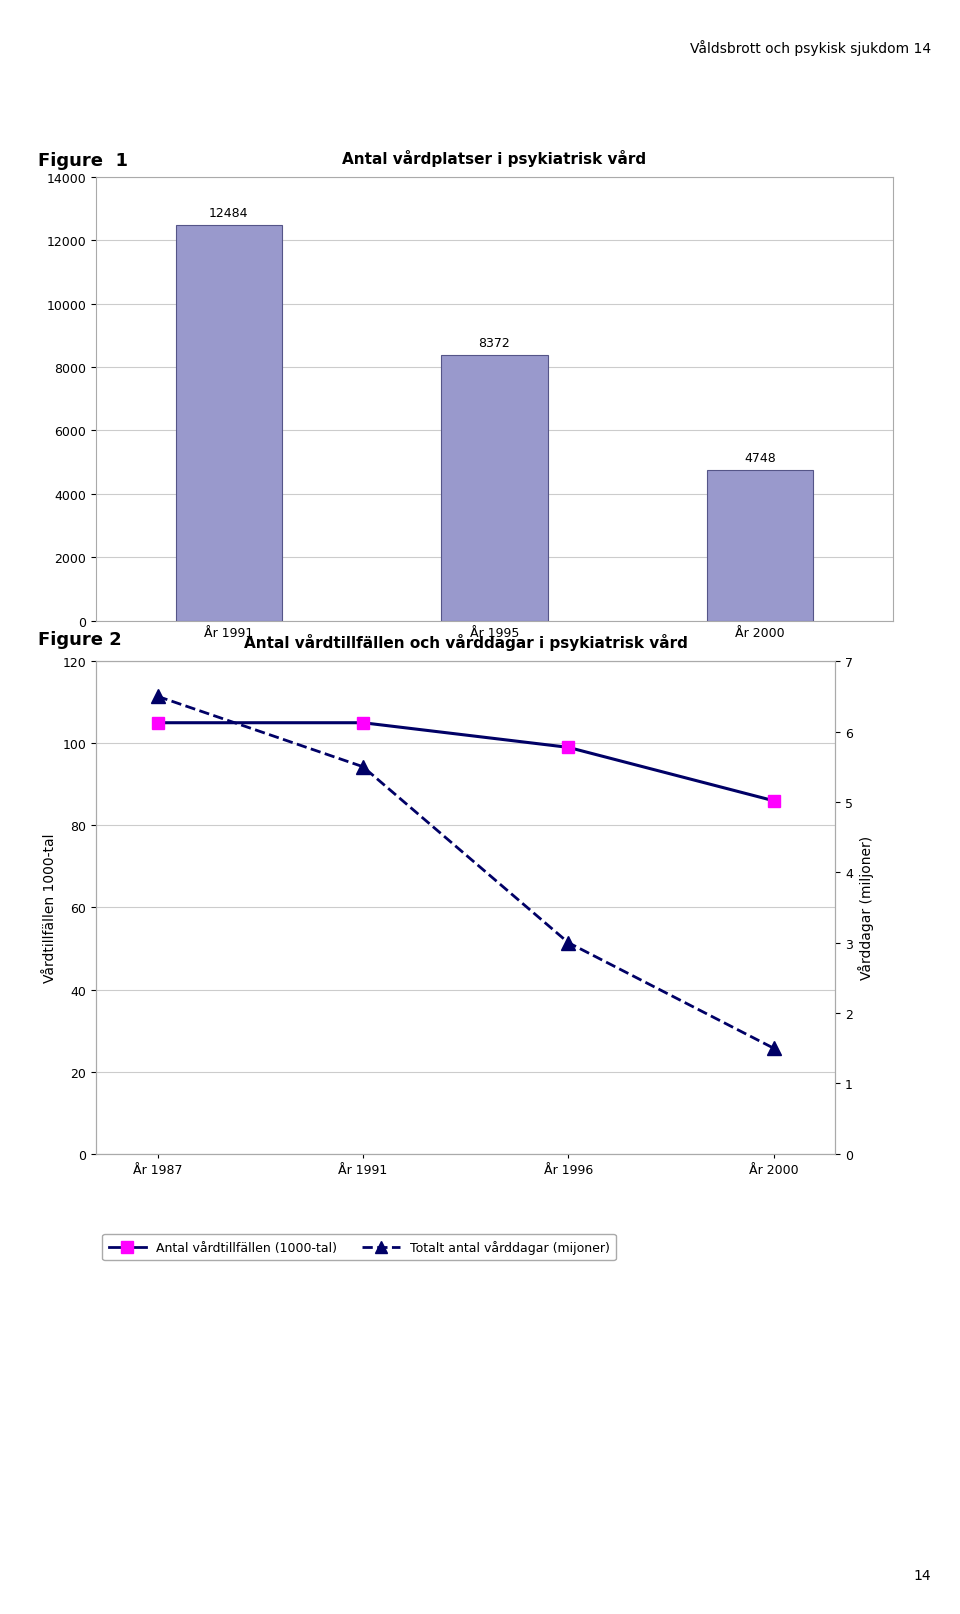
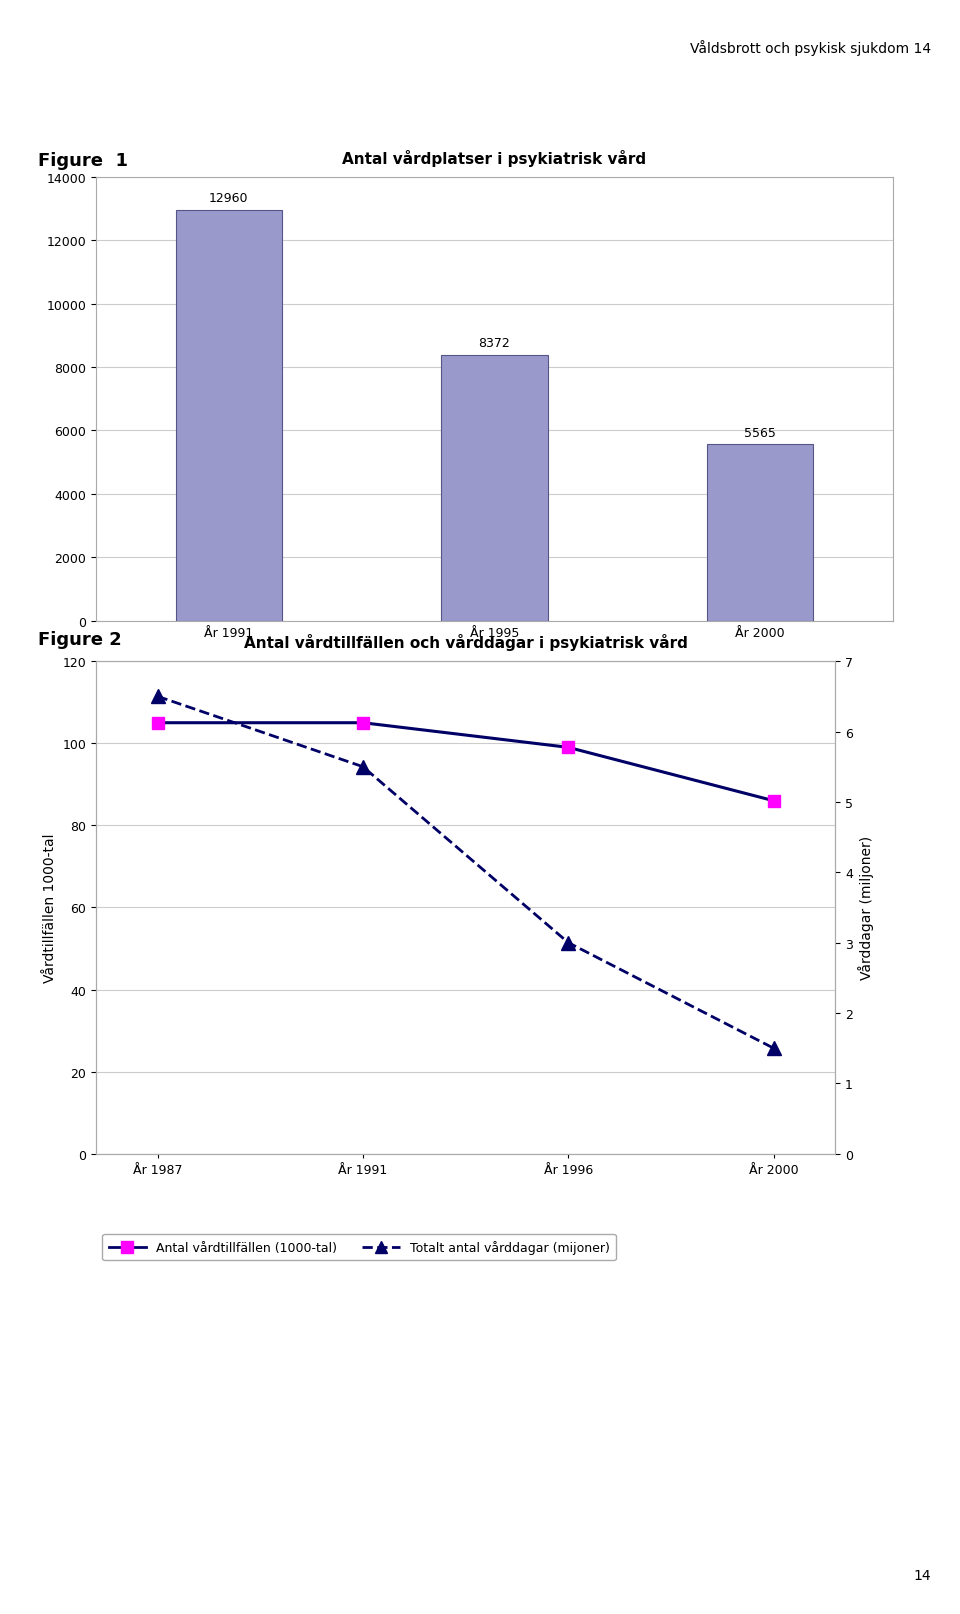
Antal vårdplatser i psykiatrisk vård/År 1991: 12484 -> 12960
Antal vårdplatser i psykiatrisk vård/År 2000: 4748 -> 5565
